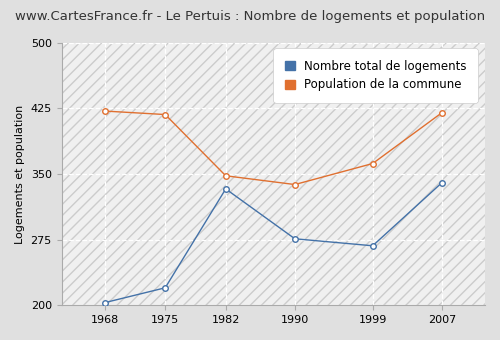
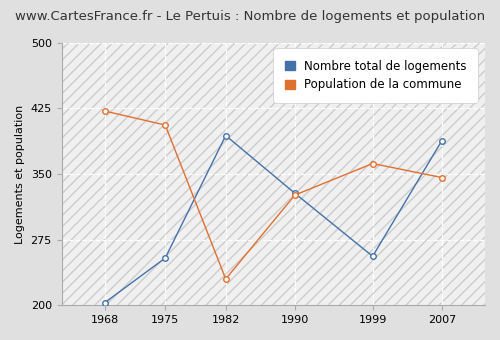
Nombre total de logements/1975: 220 -> 254
Population de la commune/1975: 418 -> 406
Nombre total de logements/1982: 333 -> 394
Population de la commune/1982: 348 -> 230
Nombre total de logements/1990: 276 -> 328
Population de la commune/1990: 338 -> 326
Nombre total de logements/1999: 268 -> 256
Nombre total de logements/2007: 340 -> 388
Population de la commune/2007: 420 -> 346
